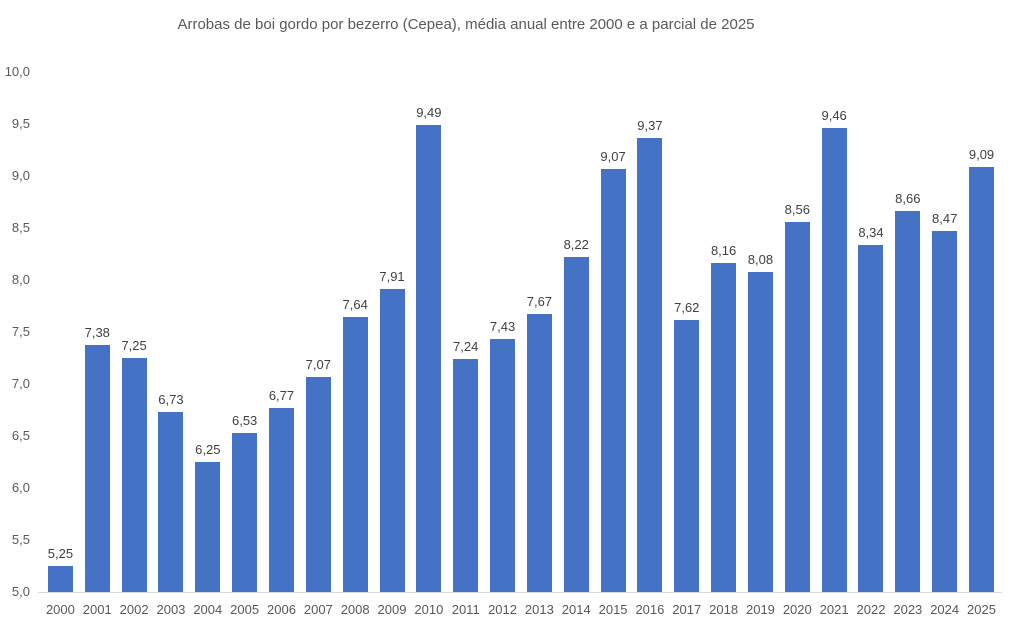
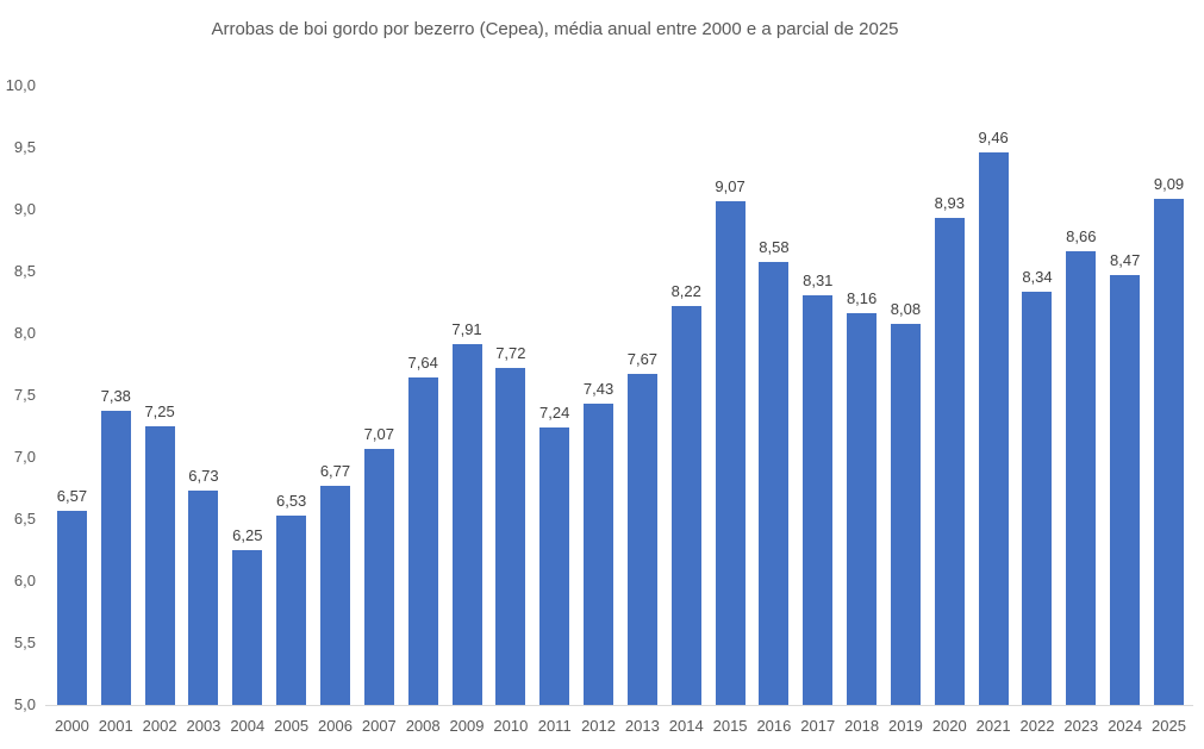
2000: 5,25 -> 6,57
2010: 9,49 -> 7,72
2016: 9,37 -> 8,58
2017: 7,62 -> 8,31
2020: 8,56 -> 8,93
